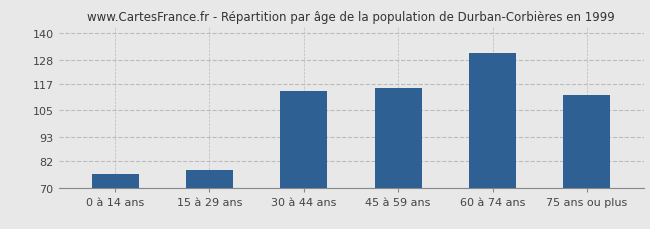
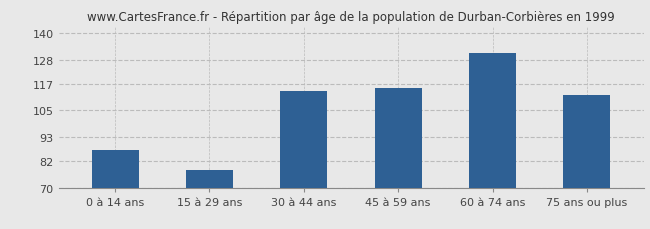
0 à 14 ans: 76 -> 87
